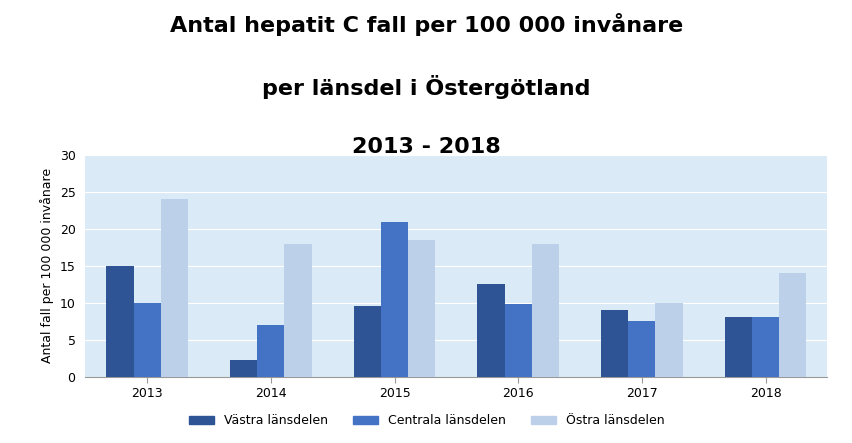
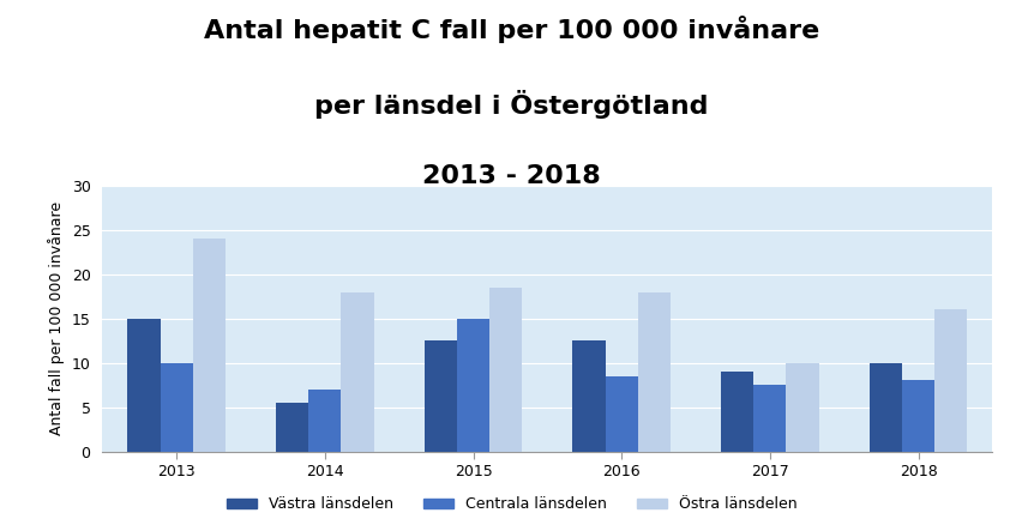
Västra länsdelen/2014: 2.2 -> 5.5
Västra länsdelen/2015: 9.6 -> 12.5
Centrala länsdelen/2015: 21.0 -> 15.0
Centrala länsdelen/2016: 9.8 -> 8.5
Västra länsdelen/2018: 8.0 -> 10.0
Östra länsdelen/2018: 14.0 -> 16.0
